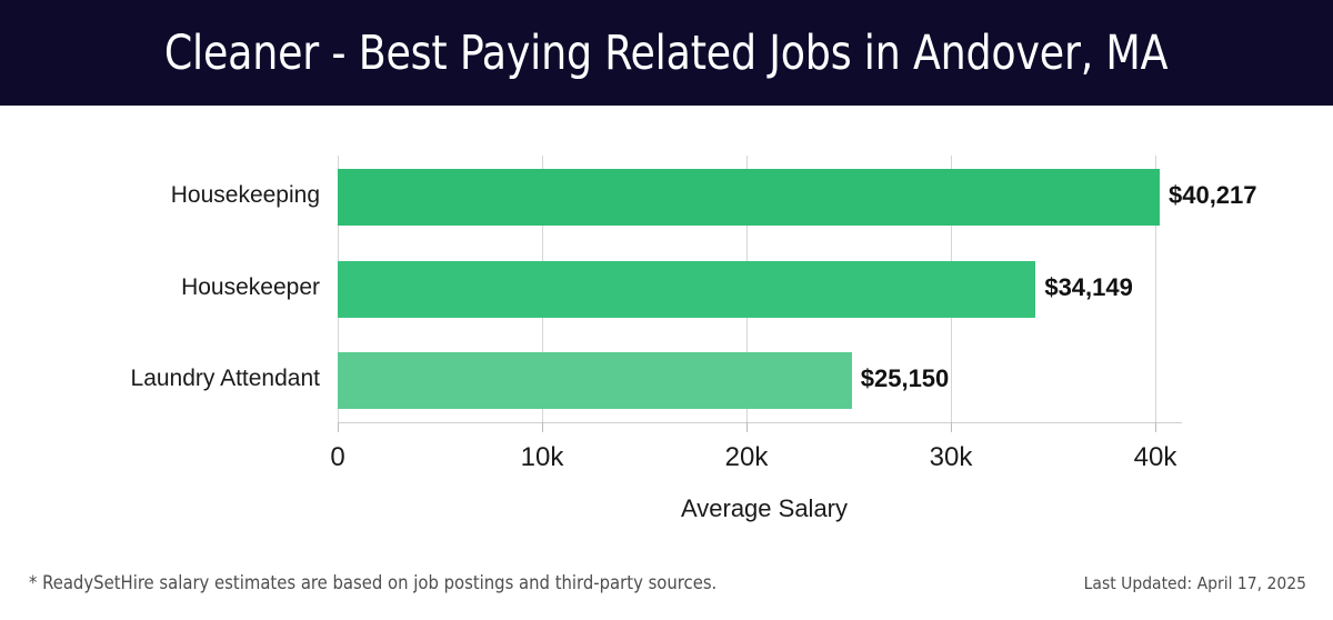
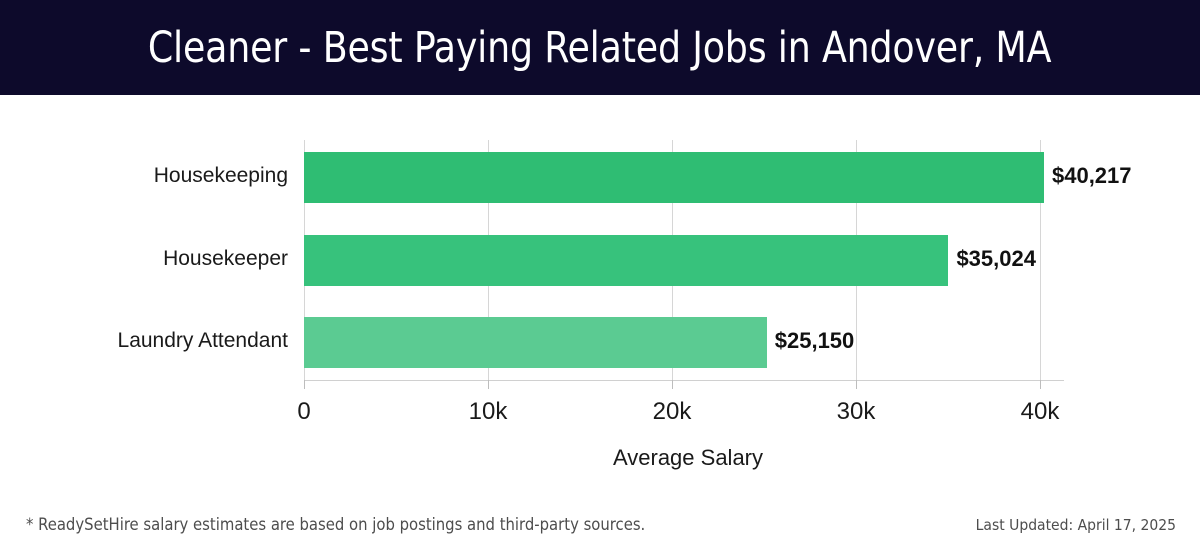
Housekeeper: $34,149 -> $35,024
